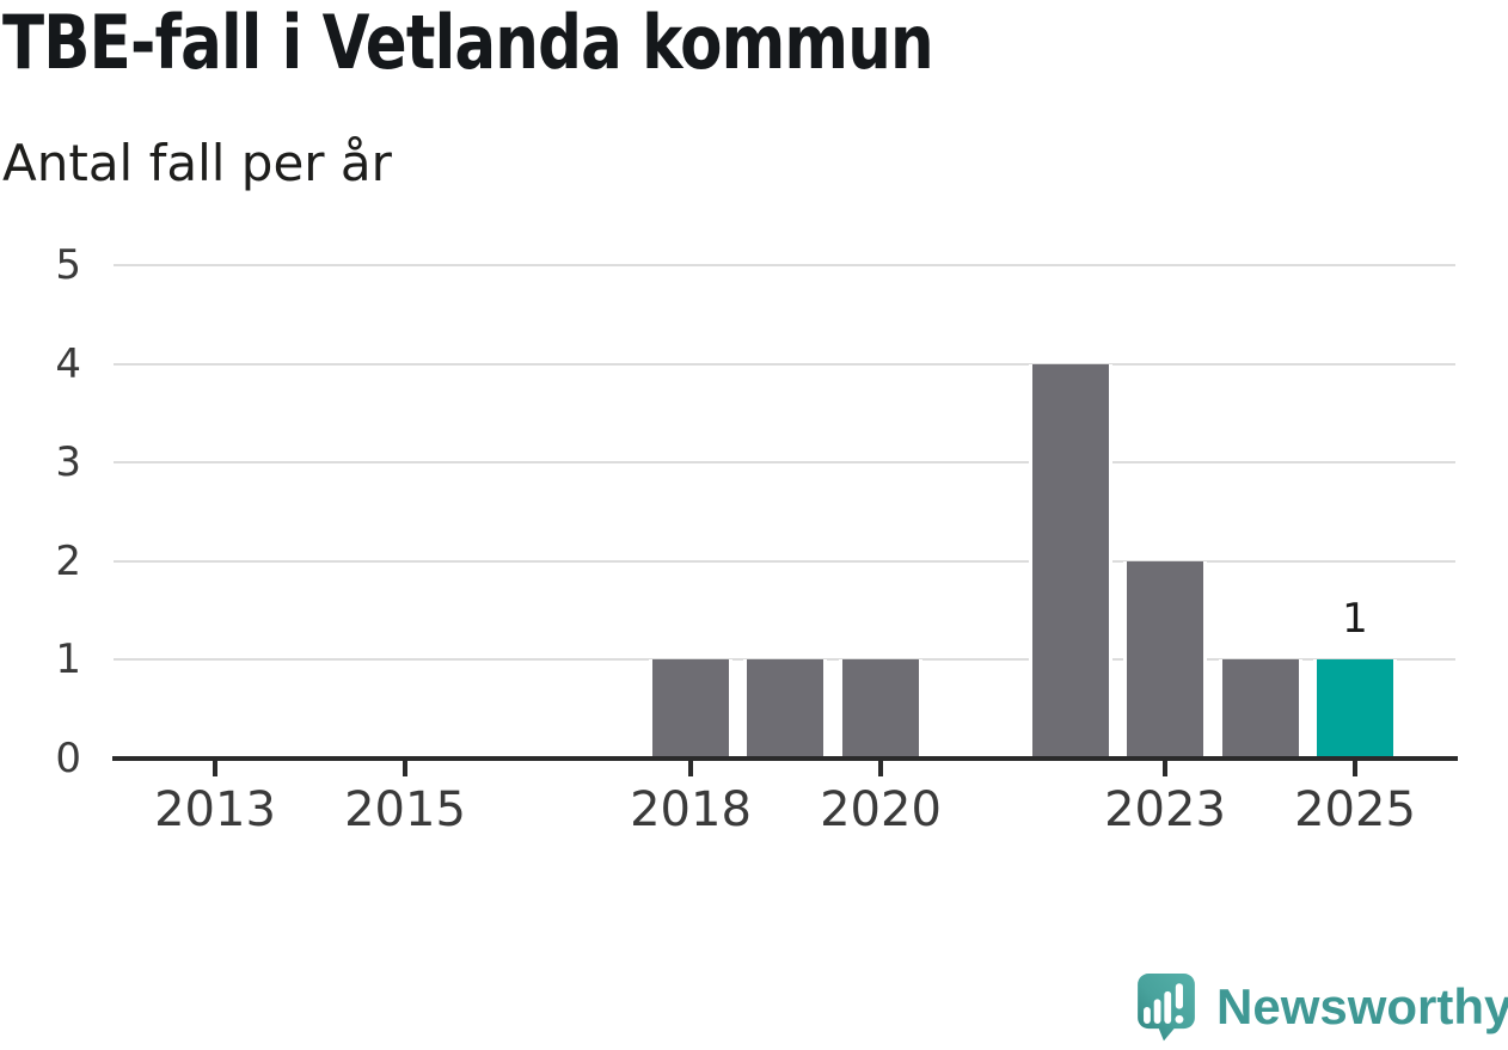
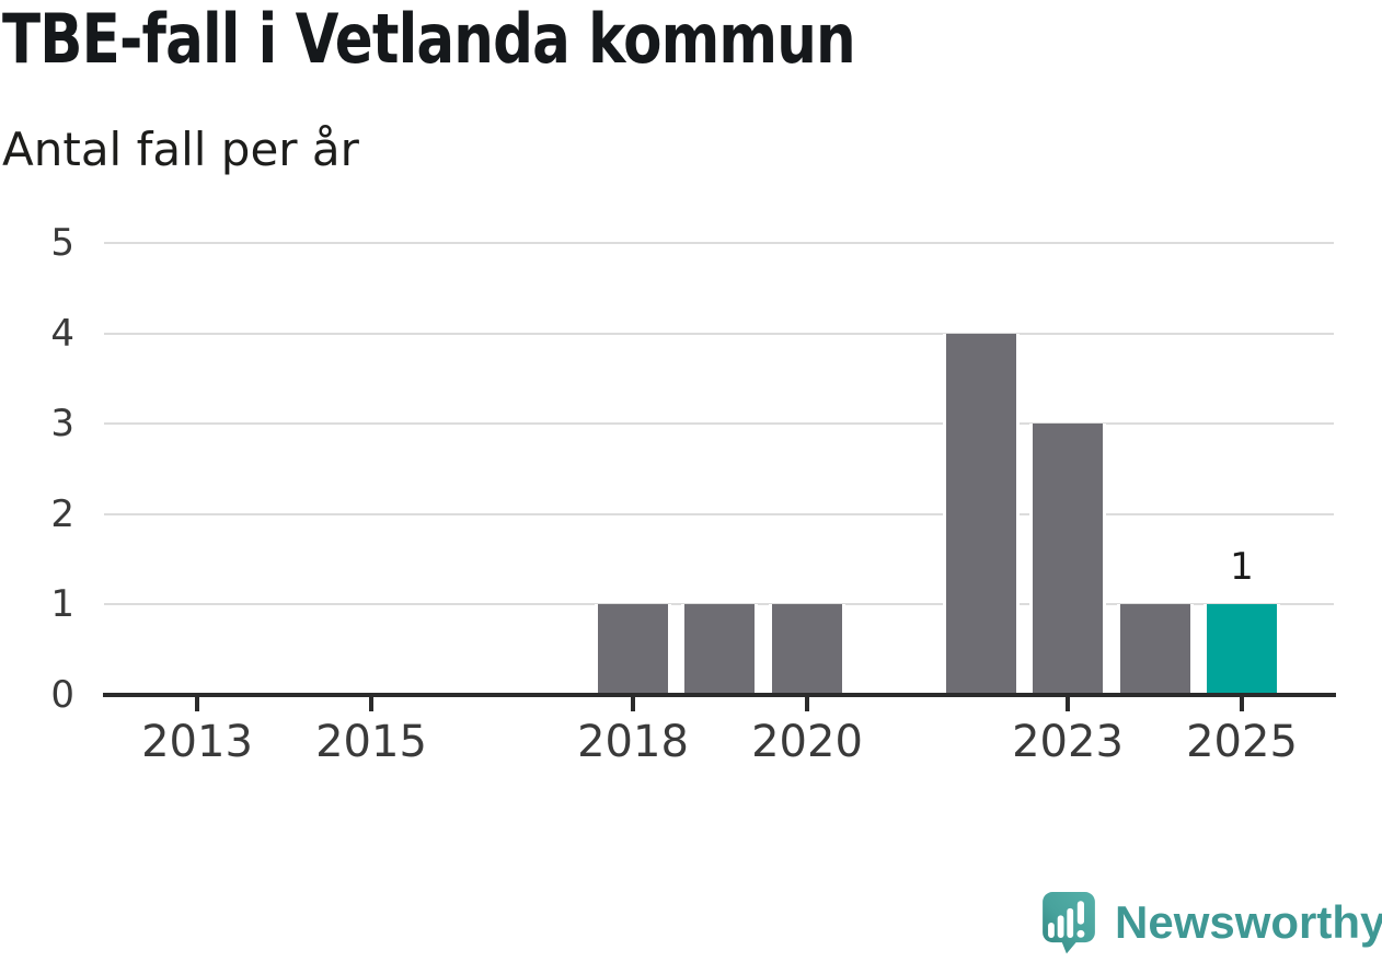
2023: 2 -> 3
